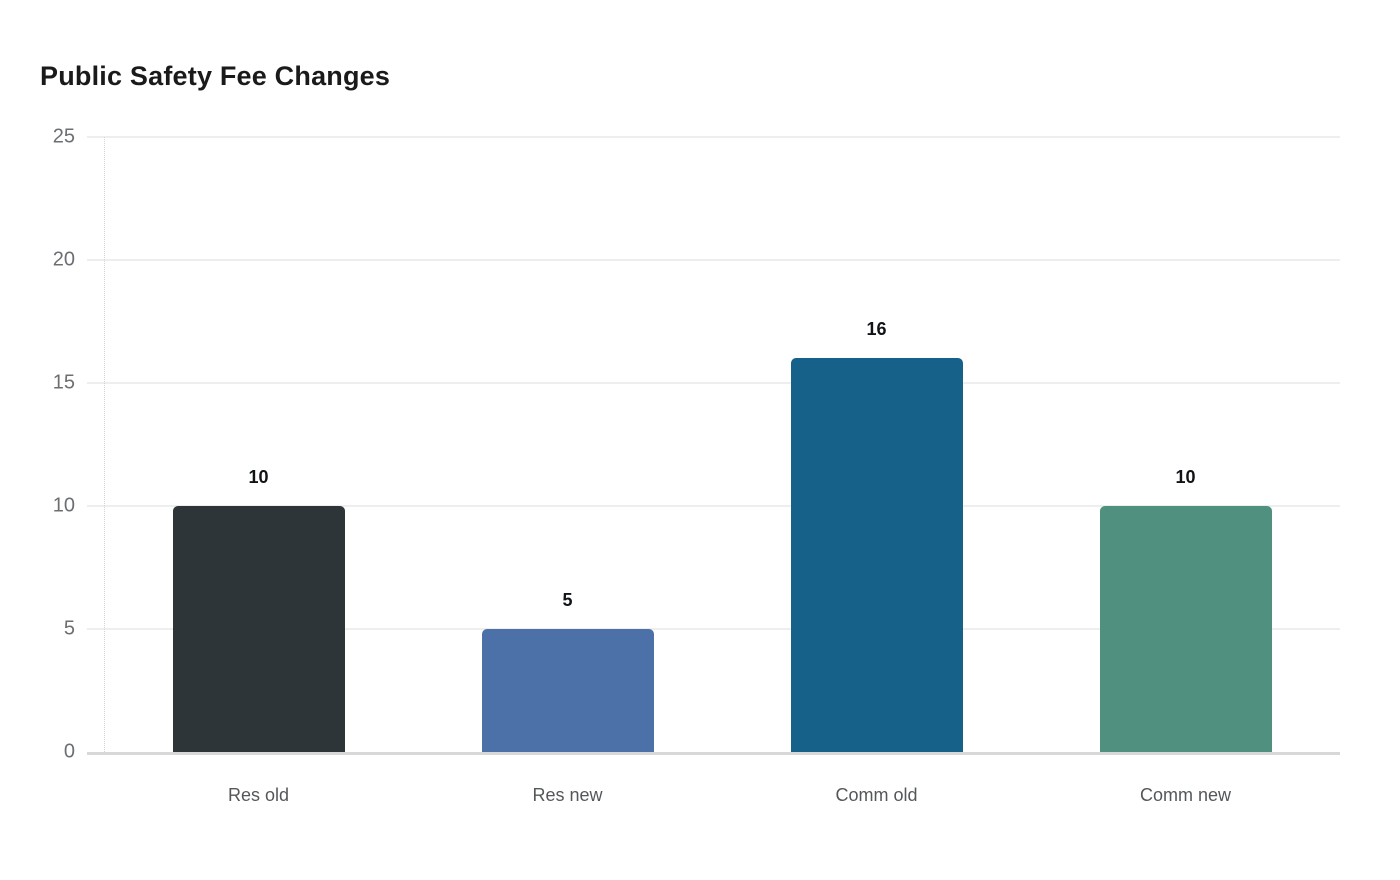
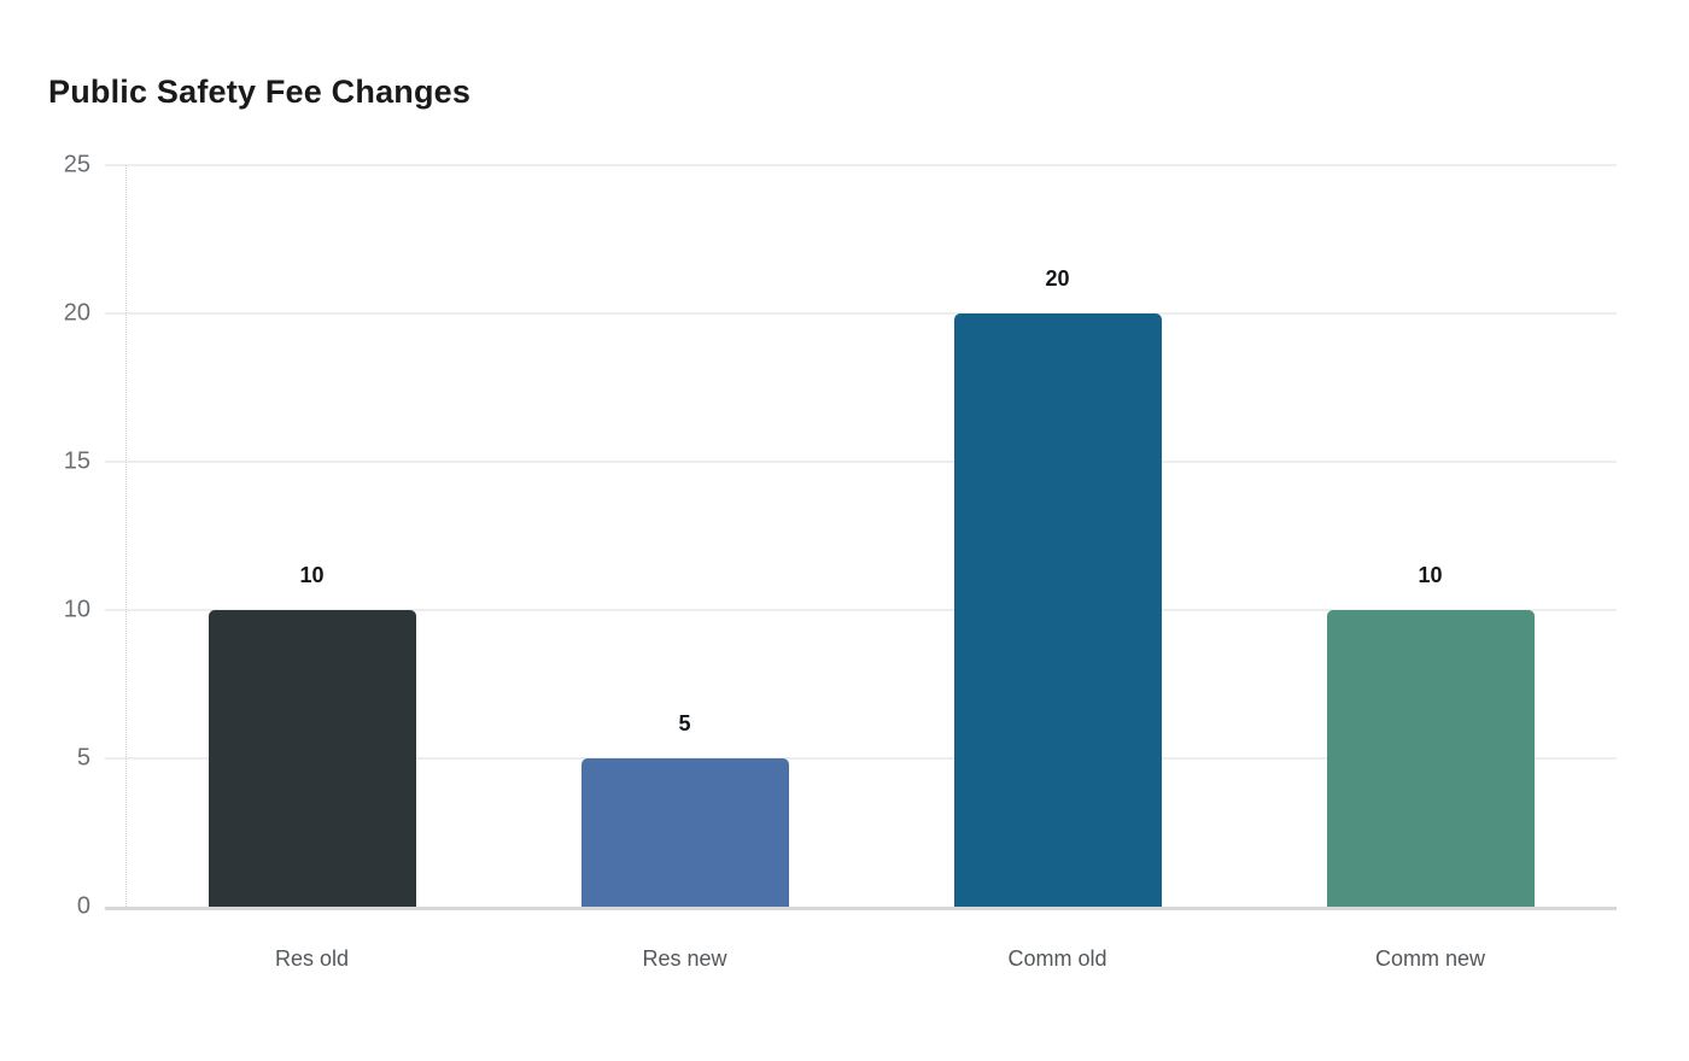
Comm old: 16 -> 20
